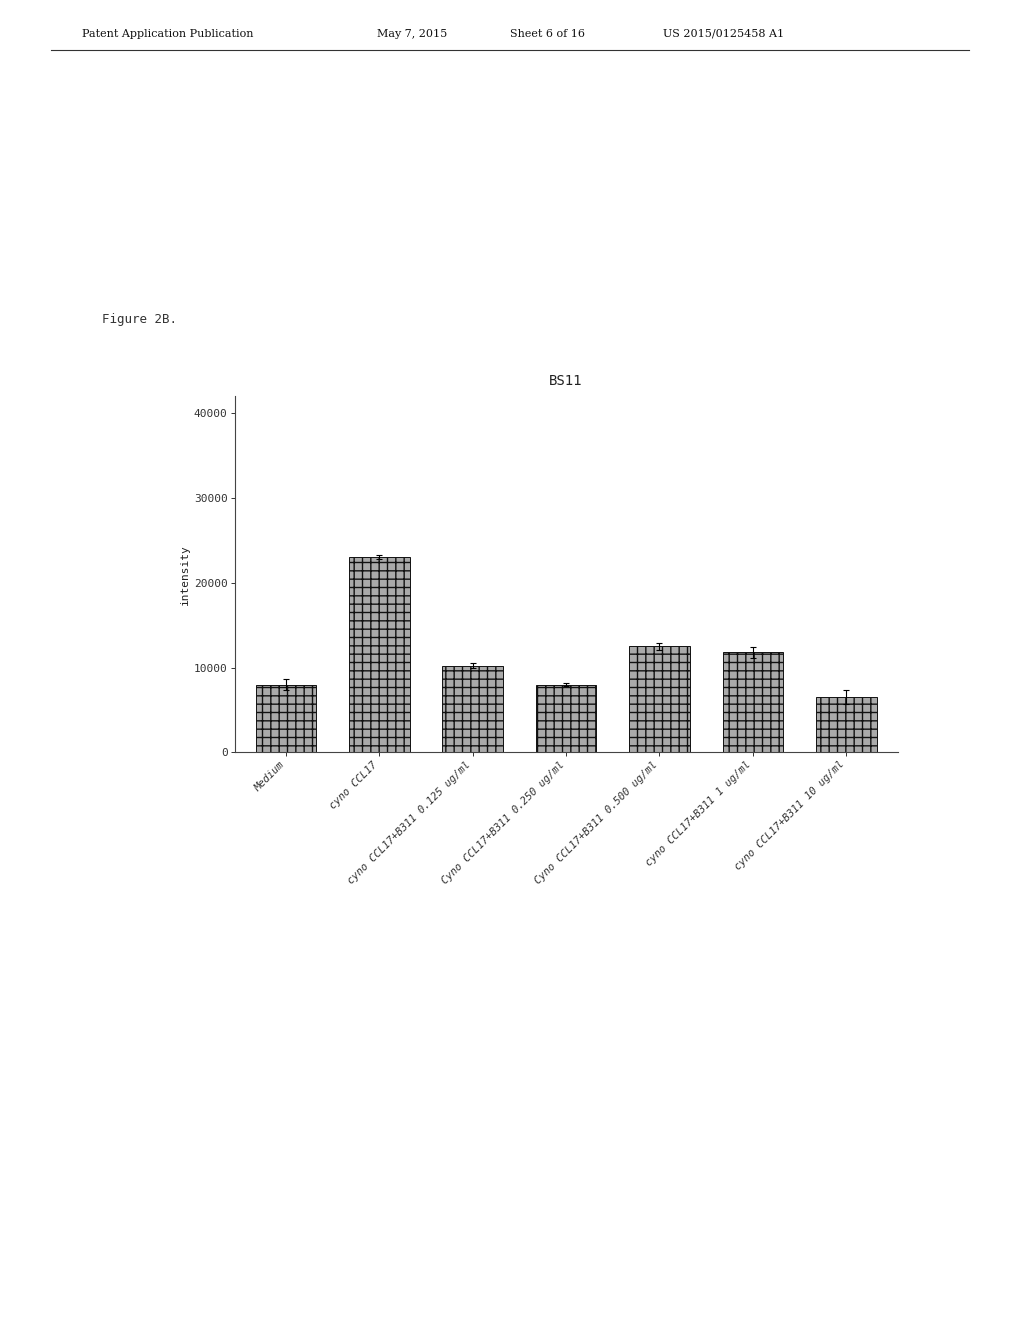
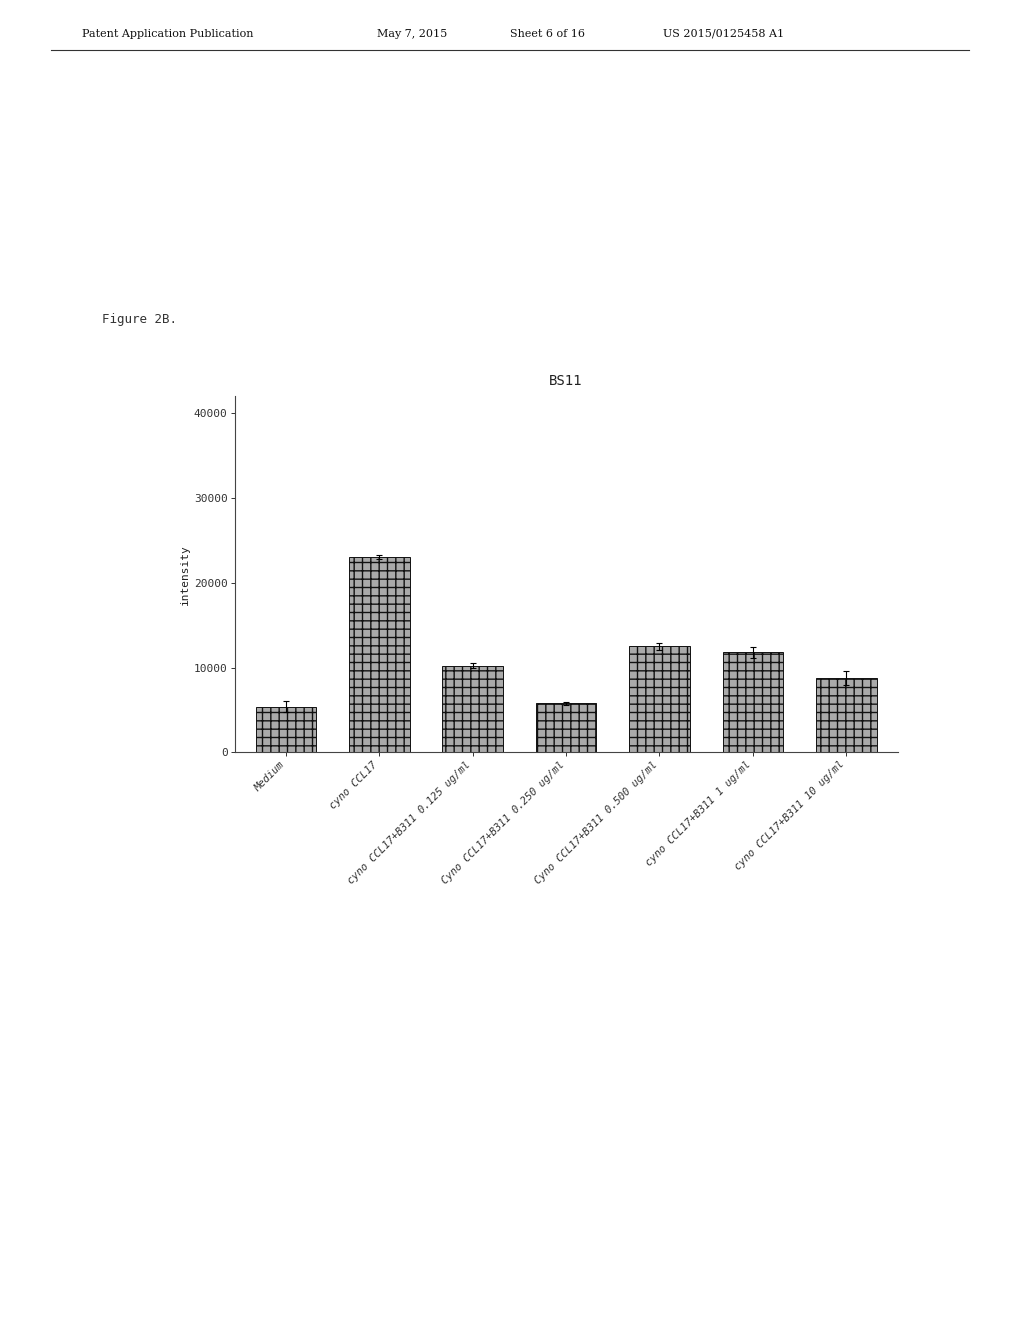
Medium: 8000 -> 5400
Cyno CCL17+B311 0.250 ug/ml: 8000 -> 5800
cyno CCL17+B311 10 ug/ml: 6500 -> 8800
